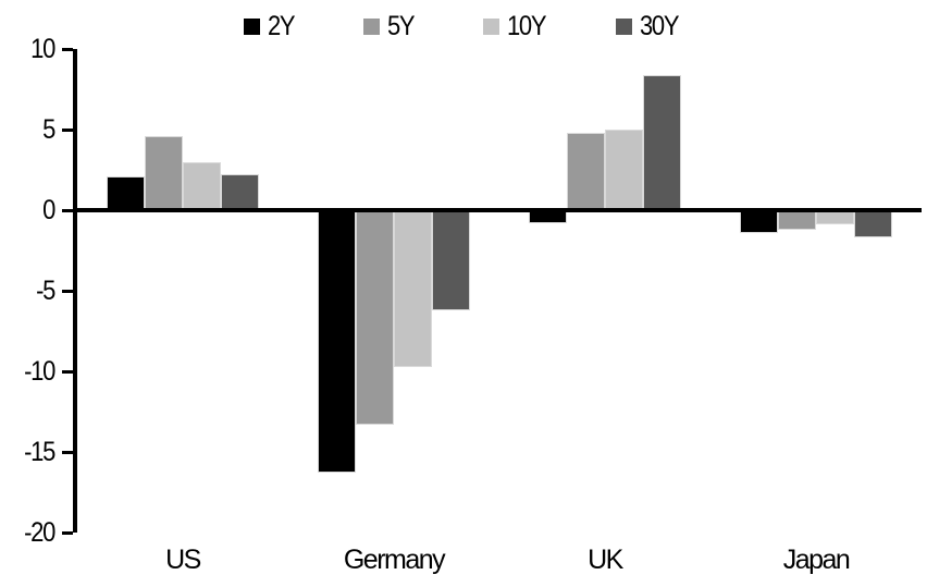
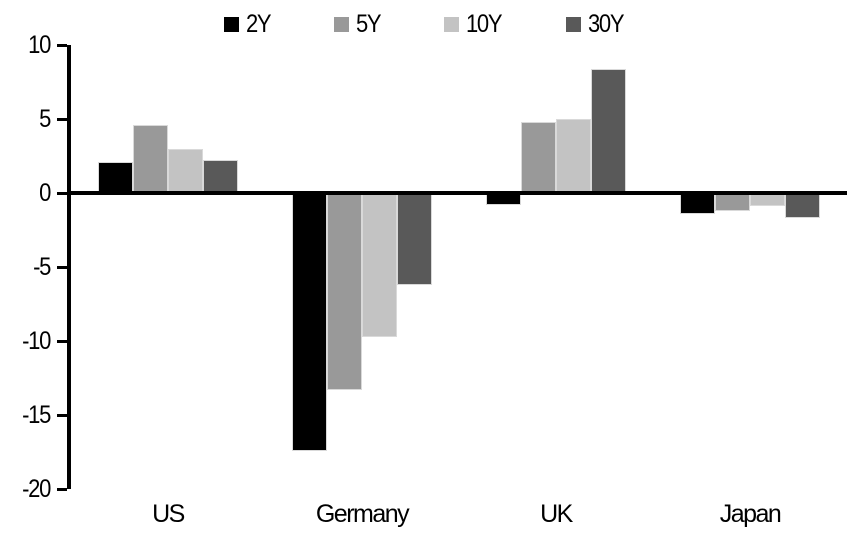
2Y/Germany: -16.3 -> -17.4
